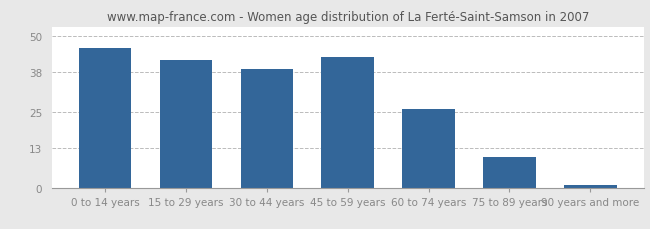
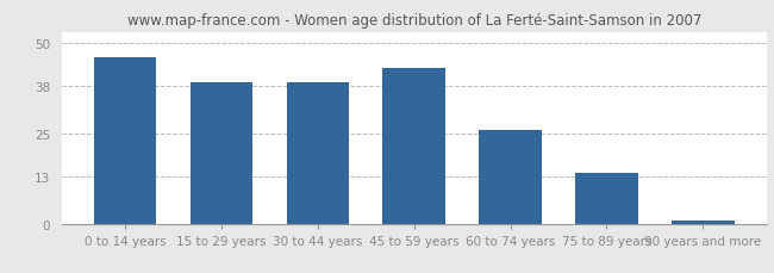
15 to 29 years: 42 -> 39
75 to 89 years: 10 -> 14
